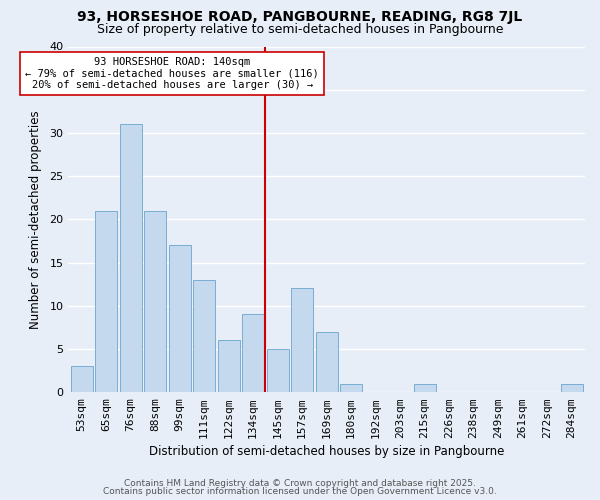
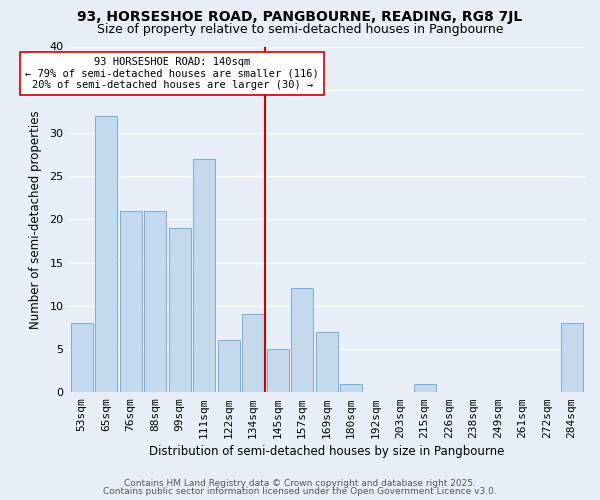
53sqm: 3 -> 8
65sqm: 21 -> 32
76sqm: 31 -> 21
99sqm: 17 -> 19
111sqm: 13 -> 27
284sqm: 1 -> 8
